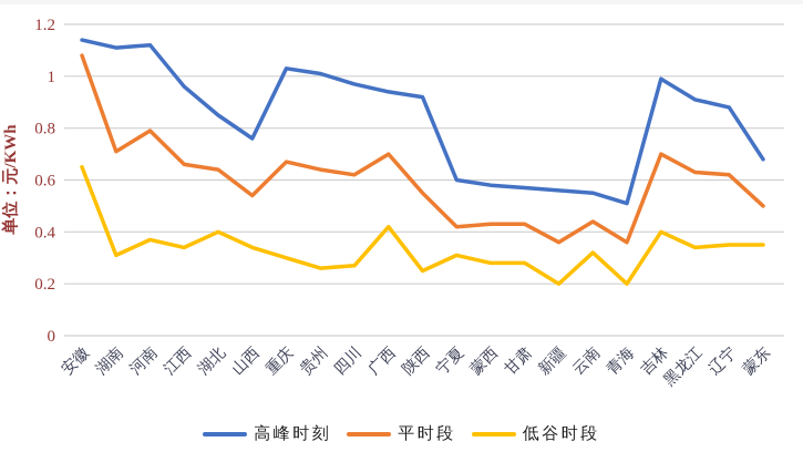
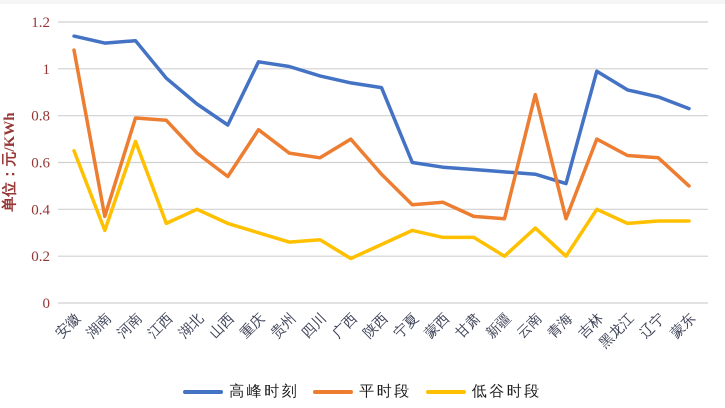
平时段/湖南: 0.71 -> 0.37
低谷时段/河南: 0.37 -> 0.69
平时段/江西: 0.66 -> 0.78
平时段/重庆: 0.67 -> 0.74
低谷时段/广西: 0.42 -> 0.19
平时段/甘肃: 0.43 -> 0.37
平时段/云南: 0.44 -> 0.89
高峰时刻/蒙东: 0.68 -> 0.83
